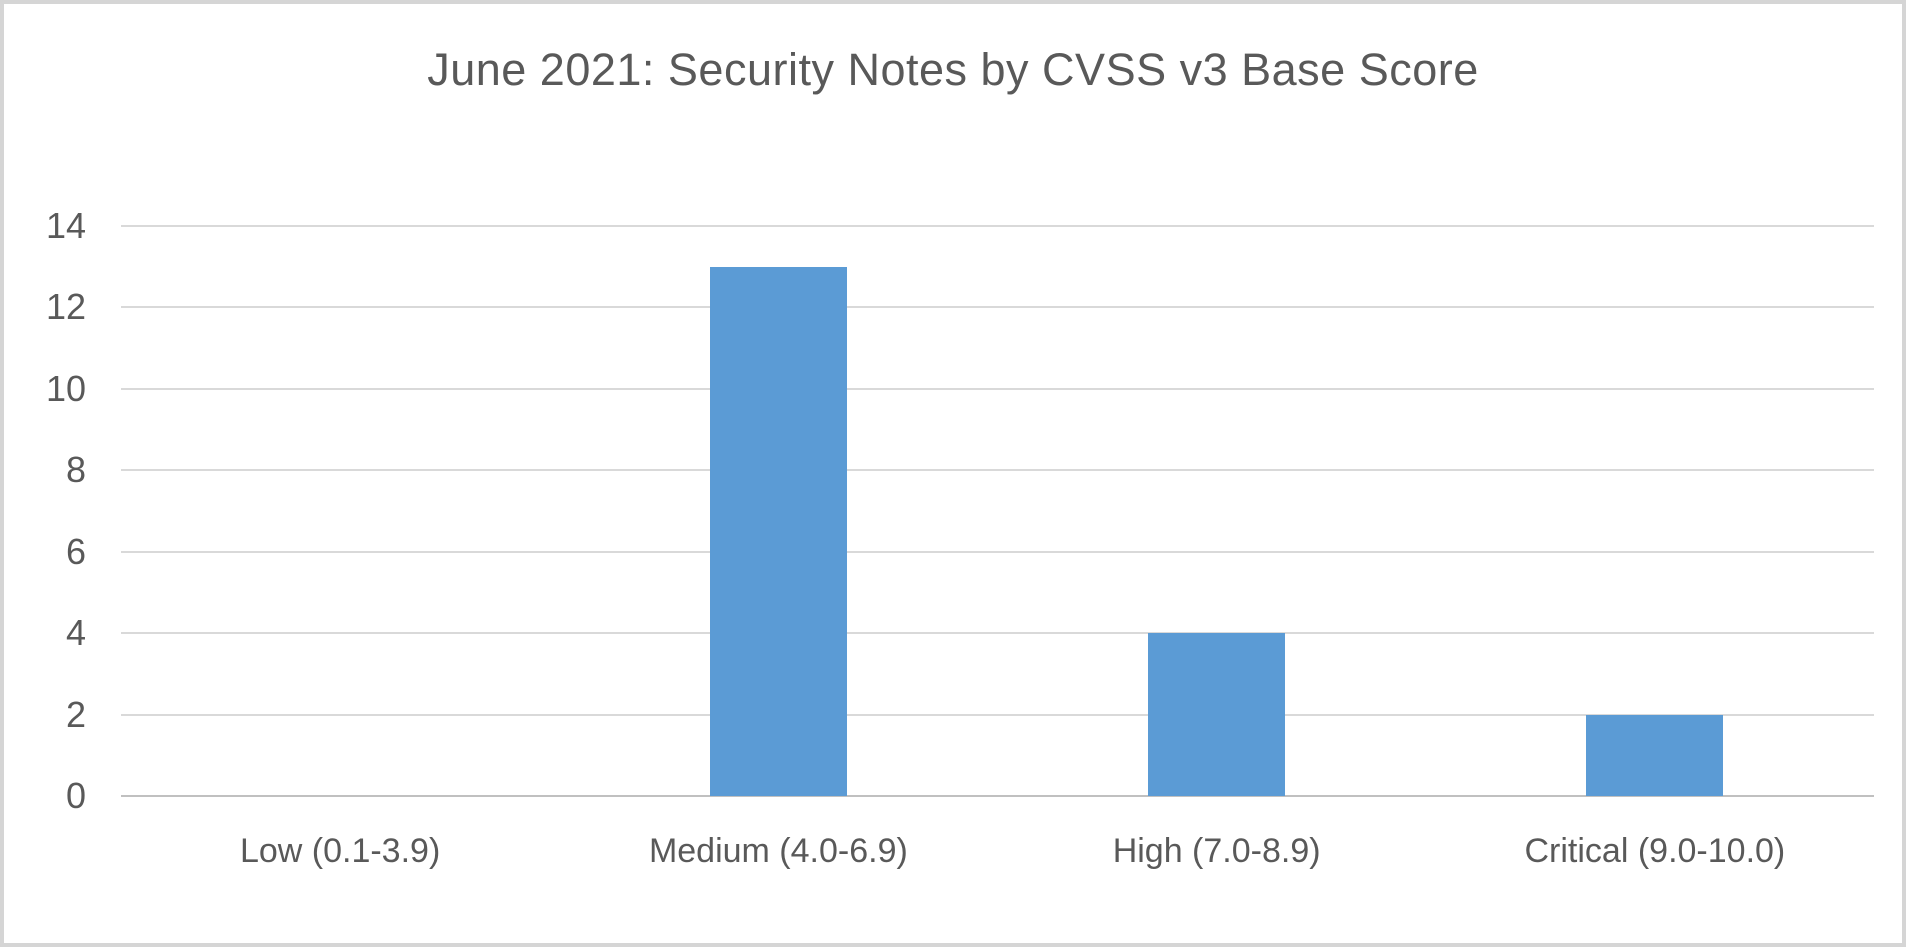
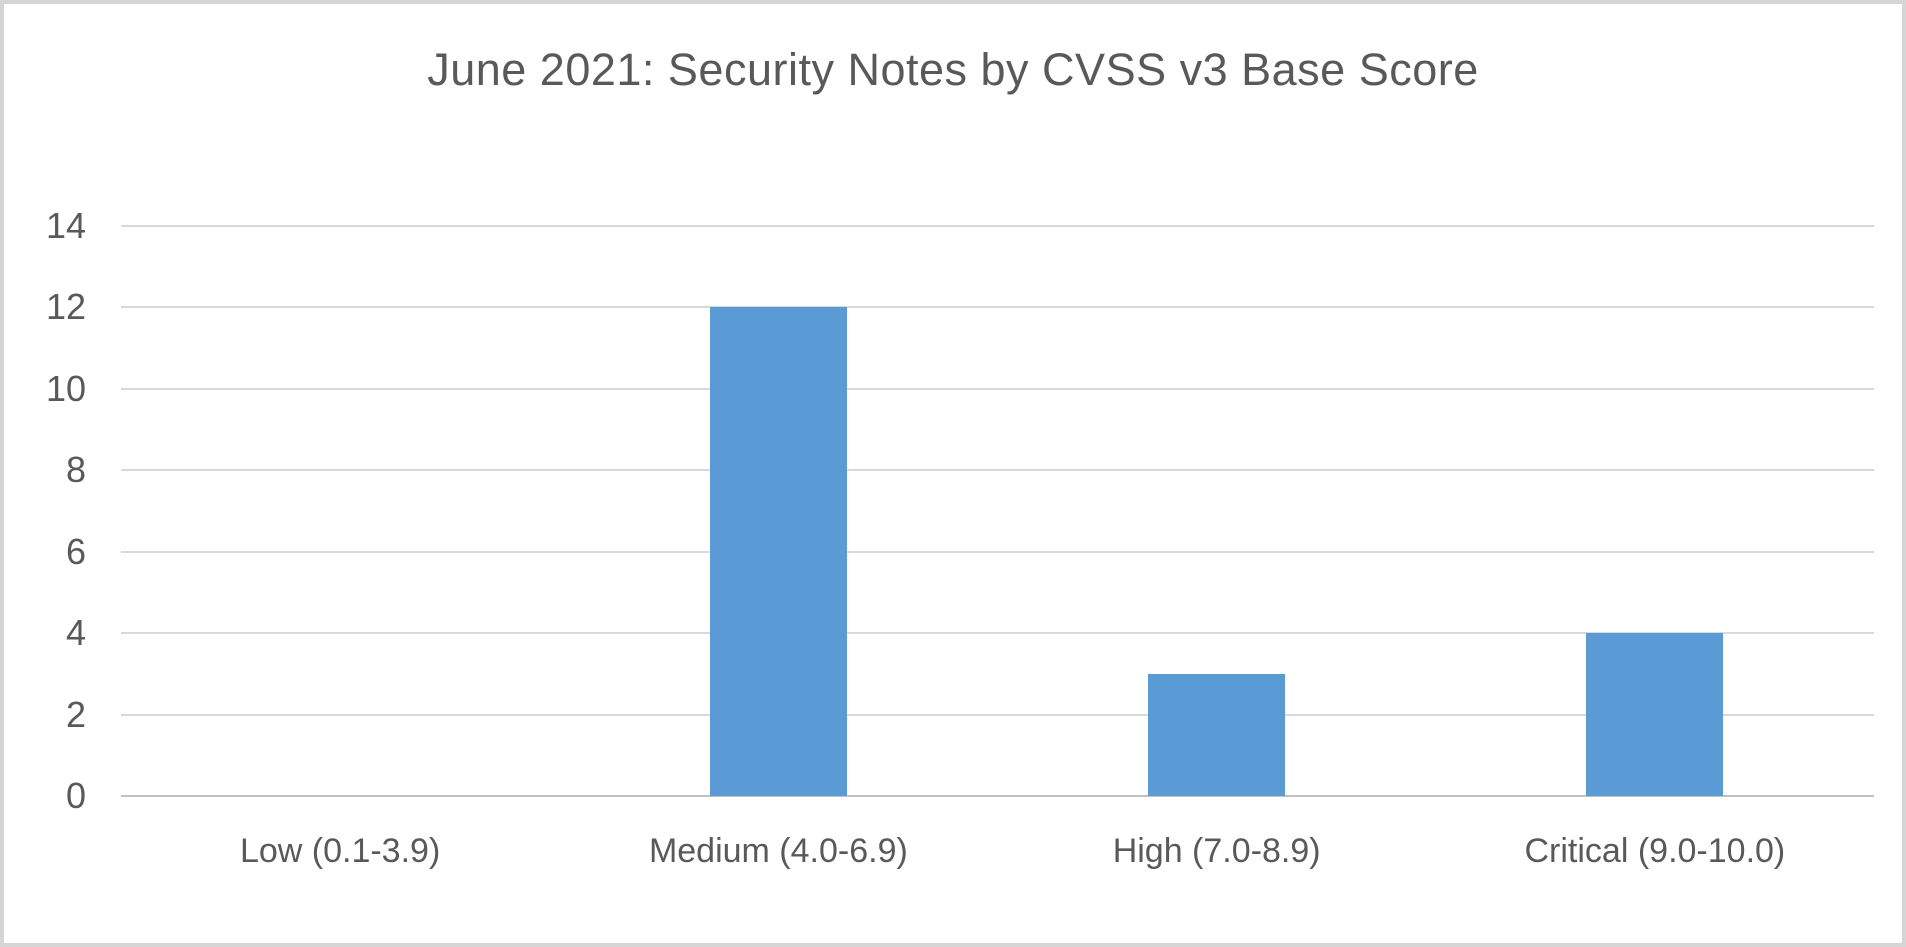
Medium (4.0-6.9): 13 -> 12
High (7.0-8.9): 4 -> 3
Critical (9.0-10.0): 2 -> 4
